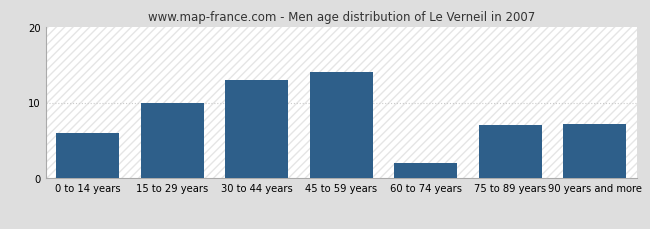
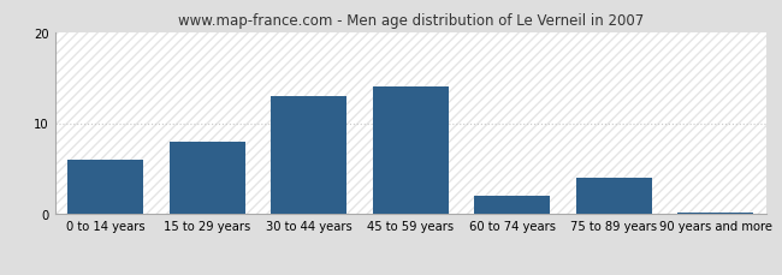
15 to 29 years: 10.0 -> 8.0
75 to 89 years: 7.0 -> 4.0
90 years and more: 7.2 -> 0.2
